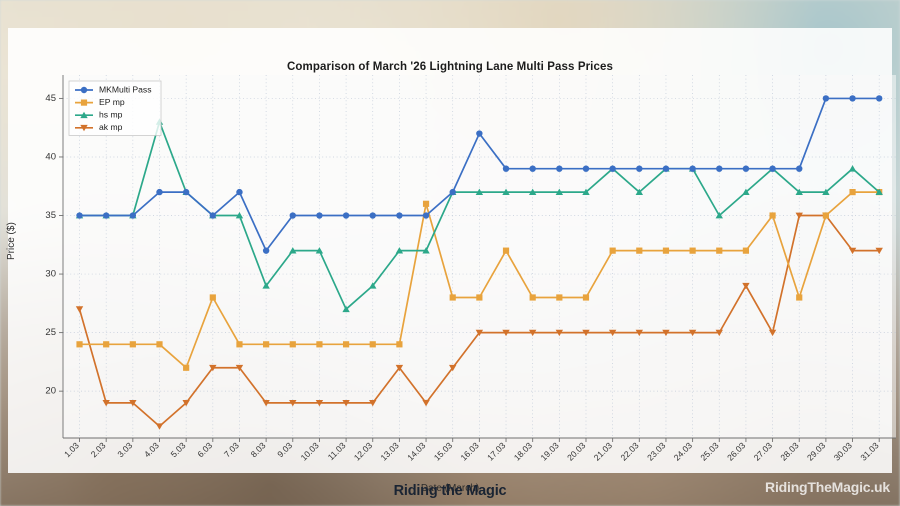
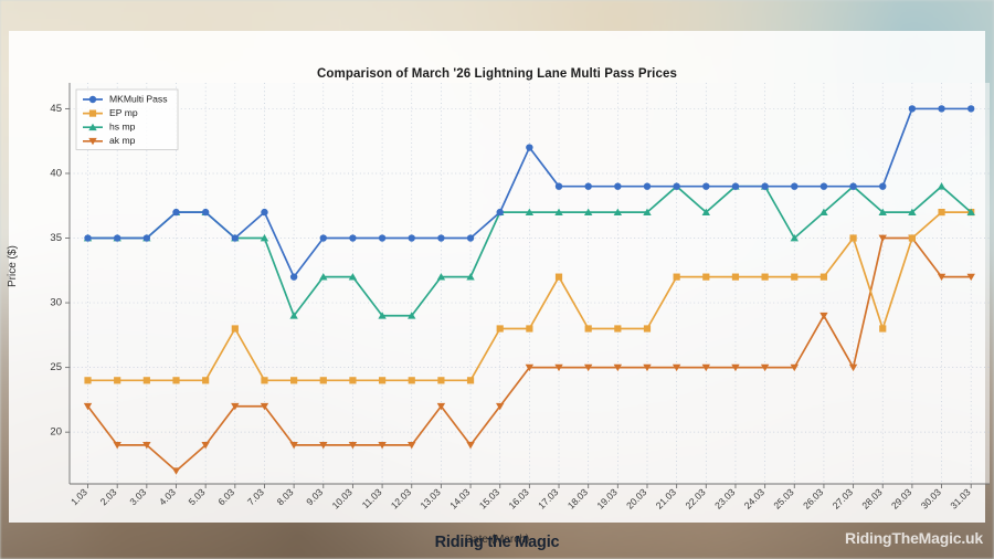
ak mp/1.03: 27 -> 22
hs mp/4.03: 43 -> 37
EP mp/5.03: 22 -> 24
hs mp/11.03: 27 -> 29
EP mp/14.03: 36 -> 24
